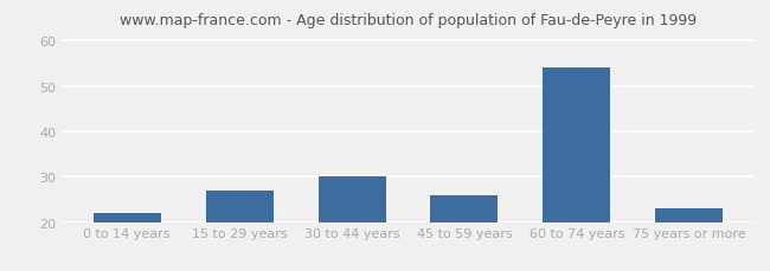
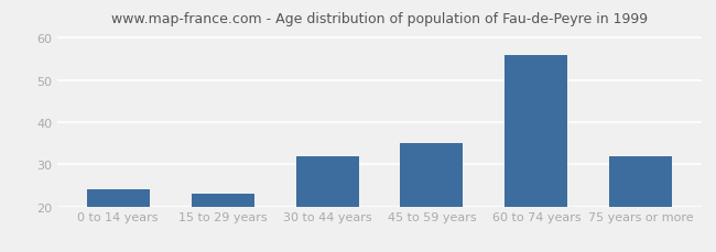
0 to 14 years: 22 -> 24
15 to 29 years: 27 -> 23
30 to 44 years: 30 -> 32
45 to 59 years: 26 -> 35
60 to 74 years: 54 -> 56
75 years or more: 23 -> 32
